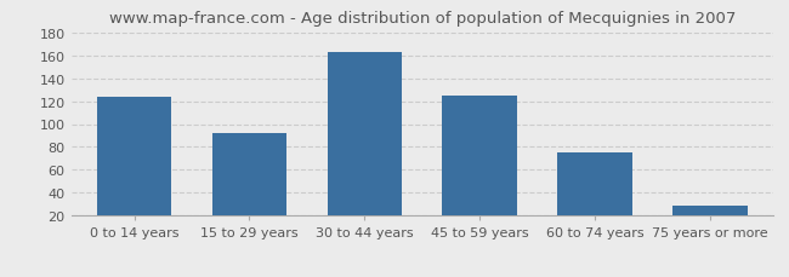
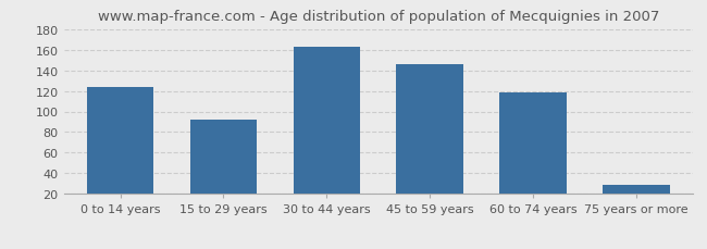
45 to 59 years: 125 -> 146
60 to 74 years: 75 -> 118
